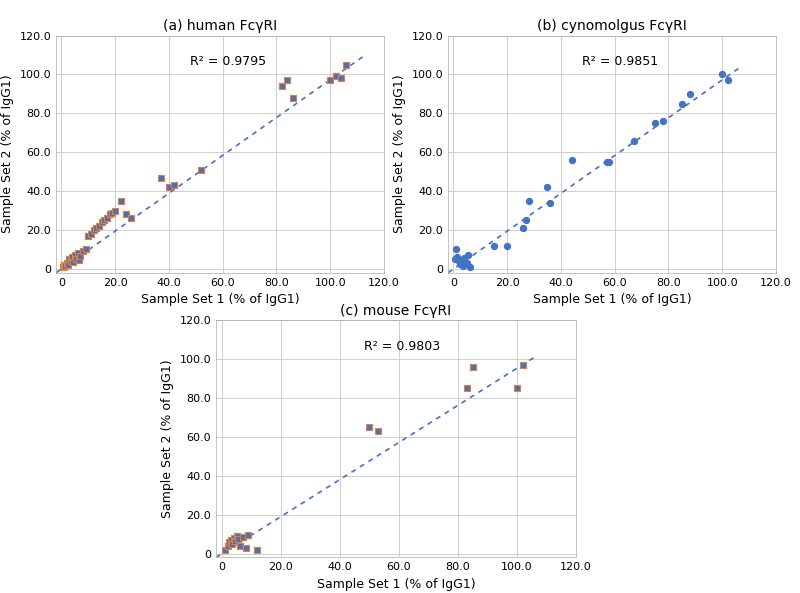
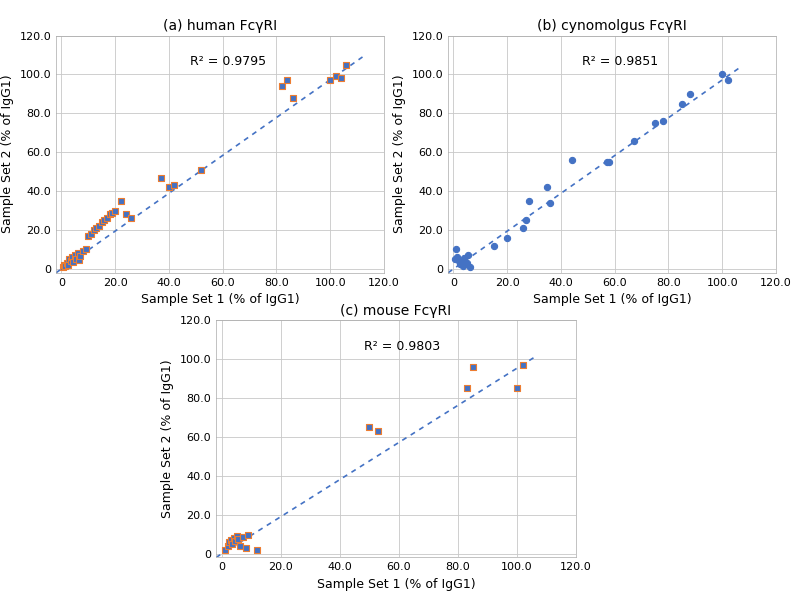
(b) cynomolgus FcγRI/20.0: 12 -> 16
